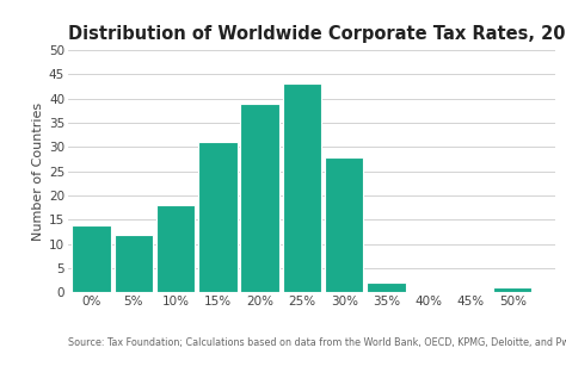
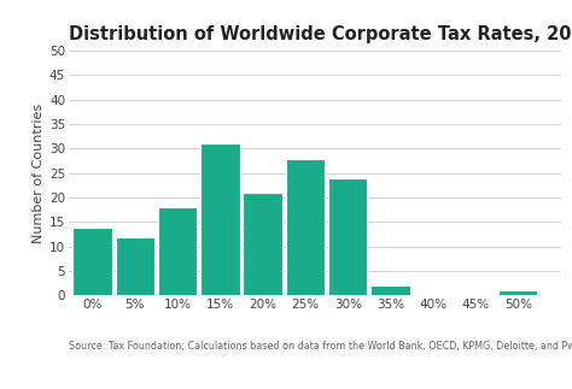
20%: 39 -> 21
25%: 43 -> 28
30%: 28 -> 24
